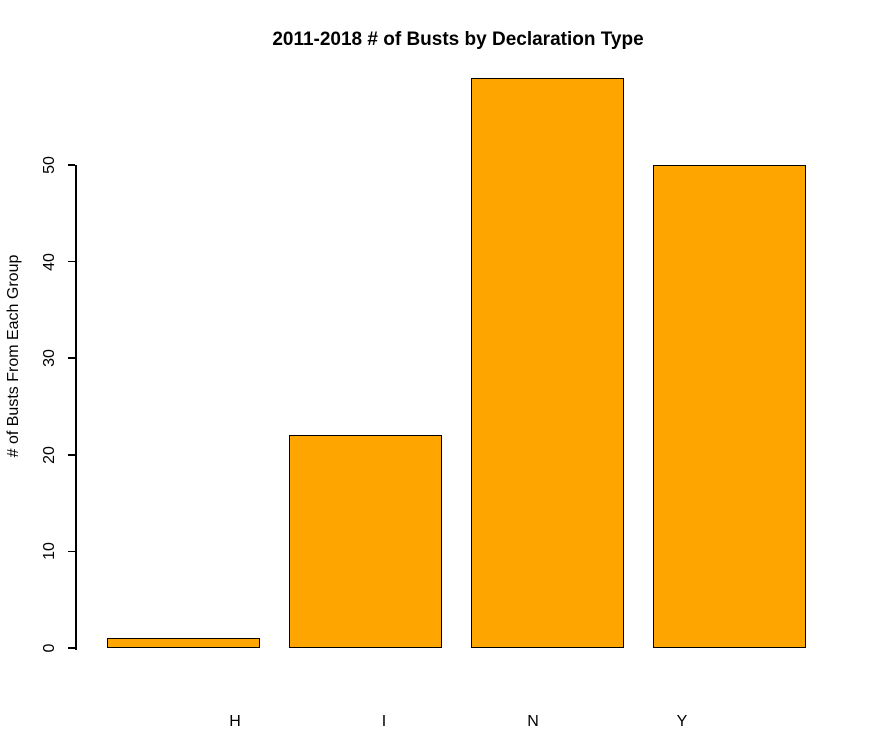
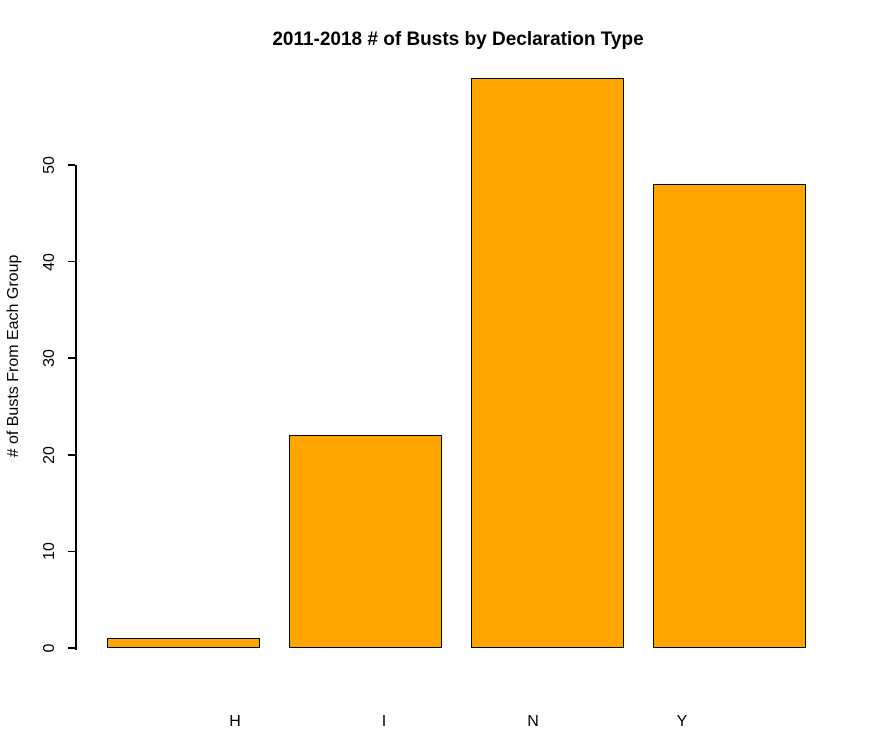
Y: 50 -> 48
